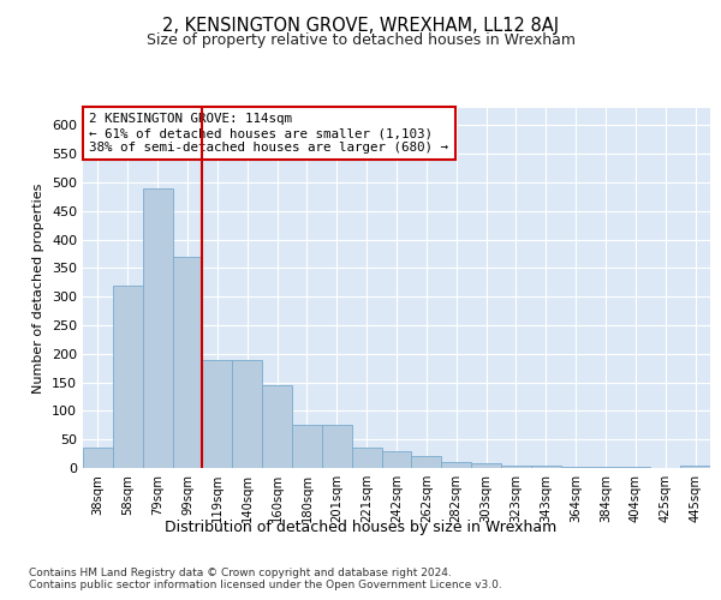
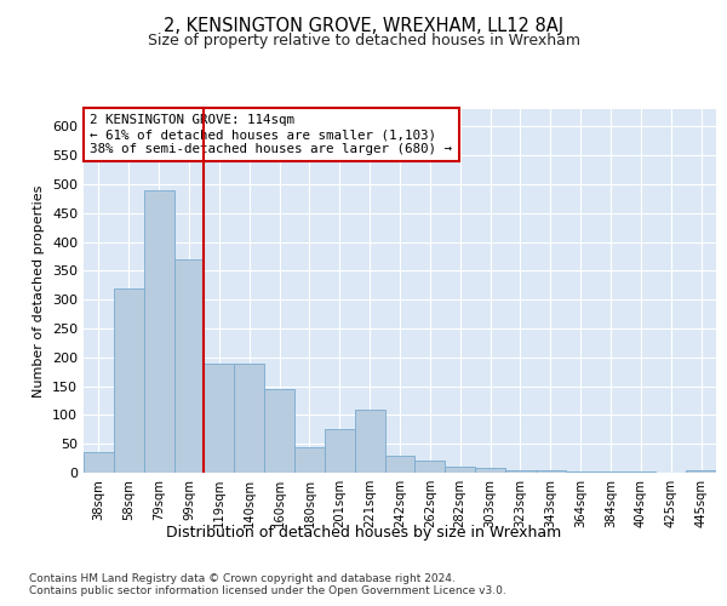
180sqm: 75 -> 45
221sqm: 35 -> 110
